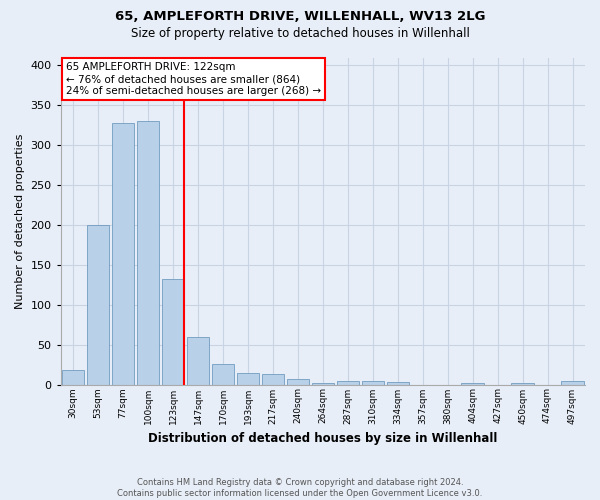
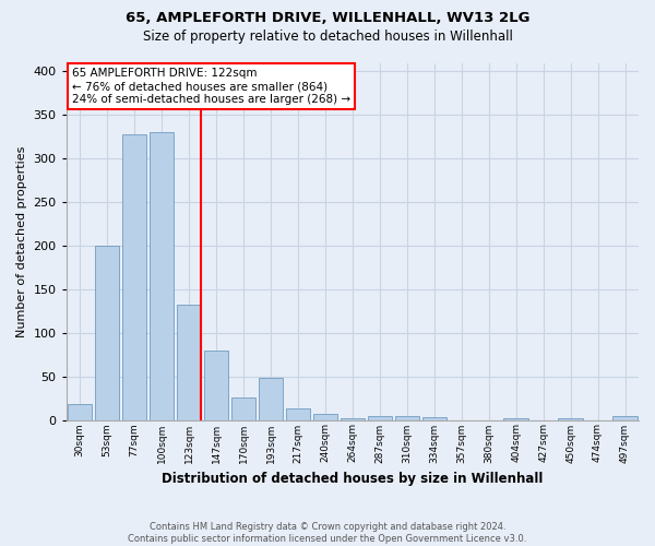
147sqm: 60 -> 80
193sqm: 15 -> 48
